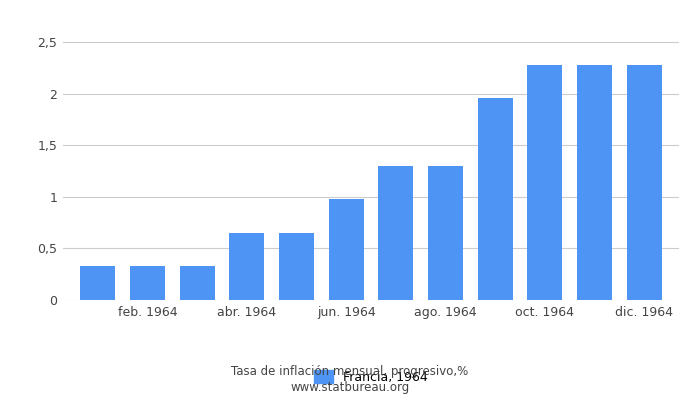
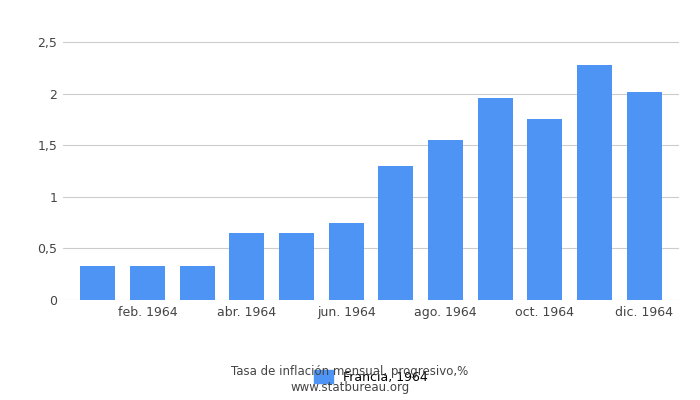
jun. 1964: 0,98 -> 0,75
ago. 1964: 1,30 -> 1,55
oct. 1964: 2,28 -> 1,76
dic. 1964: 2,28 -> 2,02
